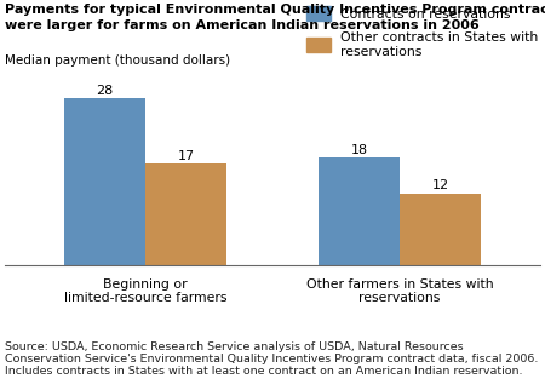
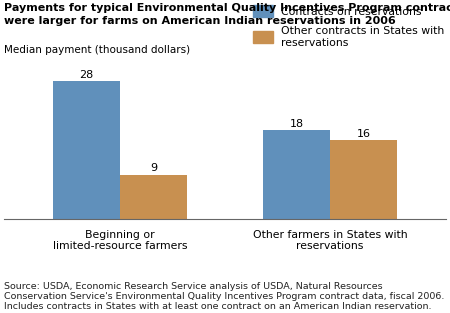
Other contracts in States with reservations/Beginning or limited-resource farmers: 17 -> 9
Other contracts in States with reservations/Other farmers in States with reservations: 12 -> 16
